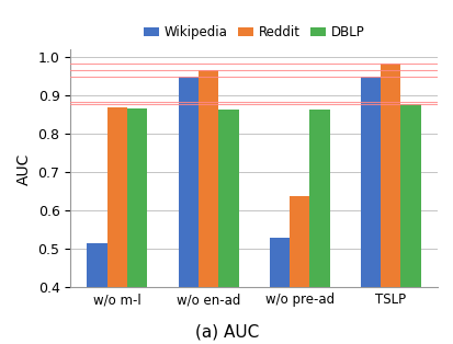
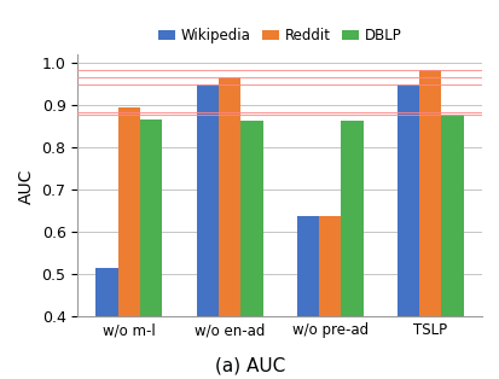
Reddit/w/o m-l: 0.870 -> 0.895
Wikipedia/w/o pre-ad: 0.530 -> 0.638
